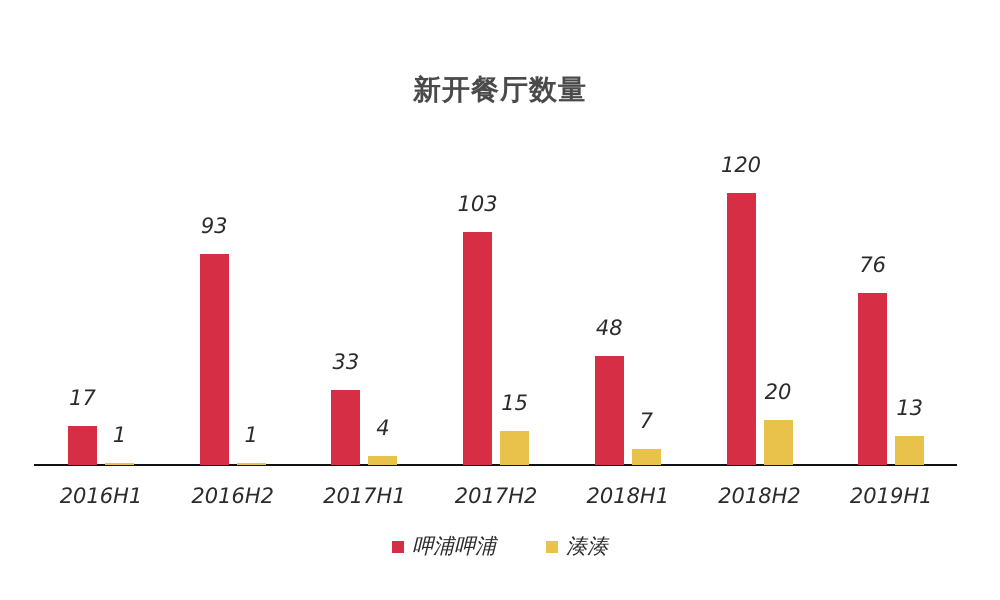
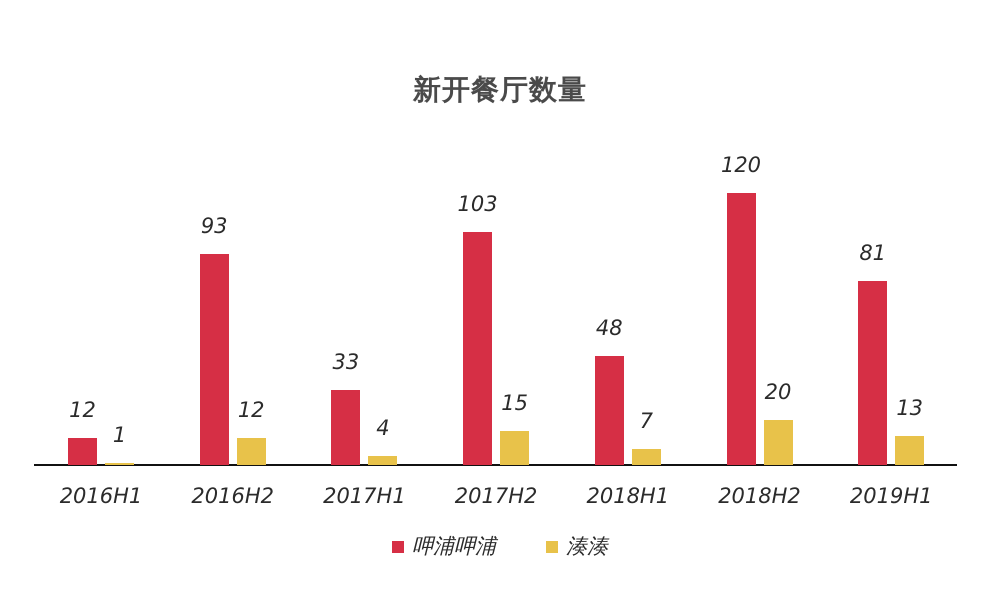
呷浦呷浦/2016H1: 17 -> 12
湊湊/2016H2: 1 -> 12
呷浦呷浦/2019H1: 76 -> 81
